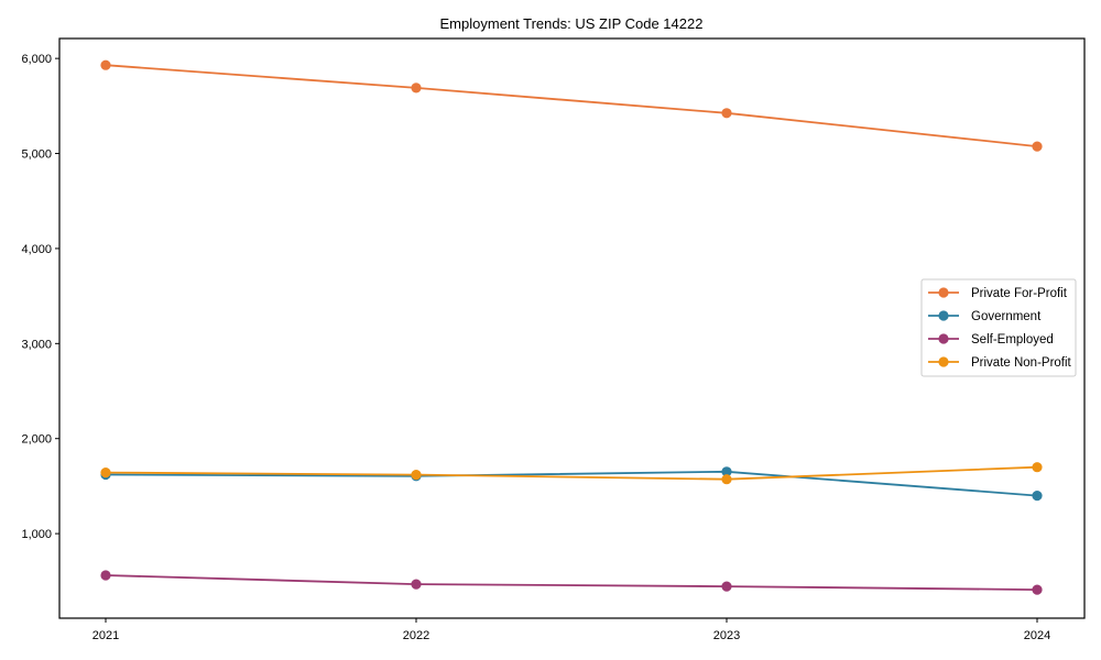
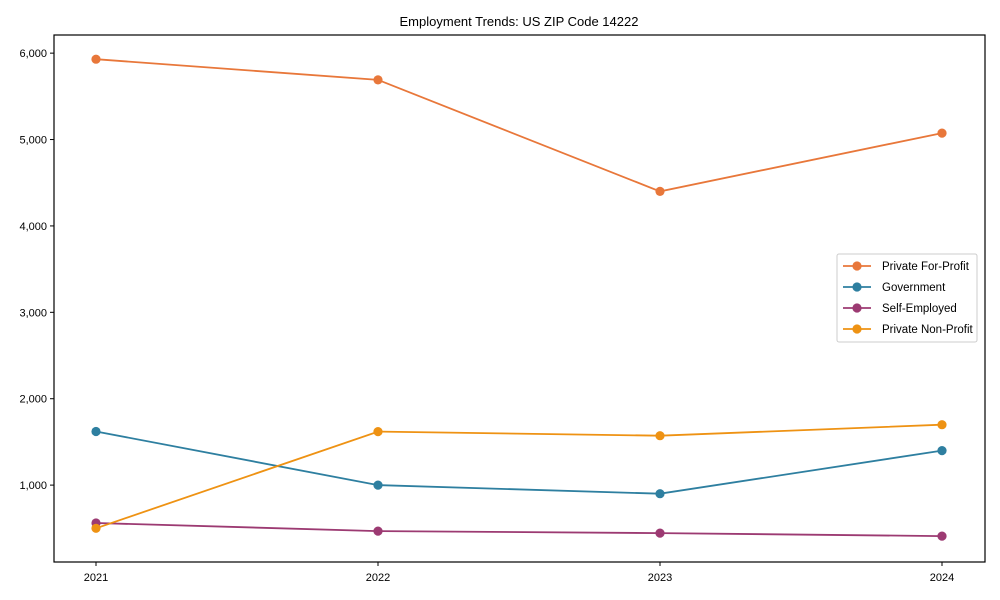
Private Non-Profit/2021: 1600 -> 500
Government/2022: 1600 -> 1000
Private For-Profit/2023: 5400 -> 4400
Government/2023: 1700 -> 900
